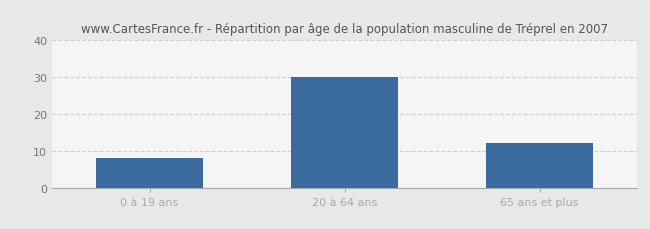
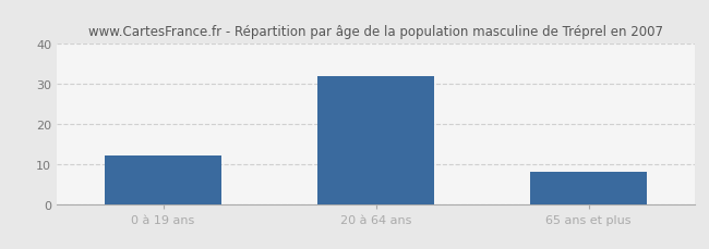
0 à 19 ans: 8 -> 12
20 à 64 ans: 30 -> 32
65 ans et plus: 12 -> 8
